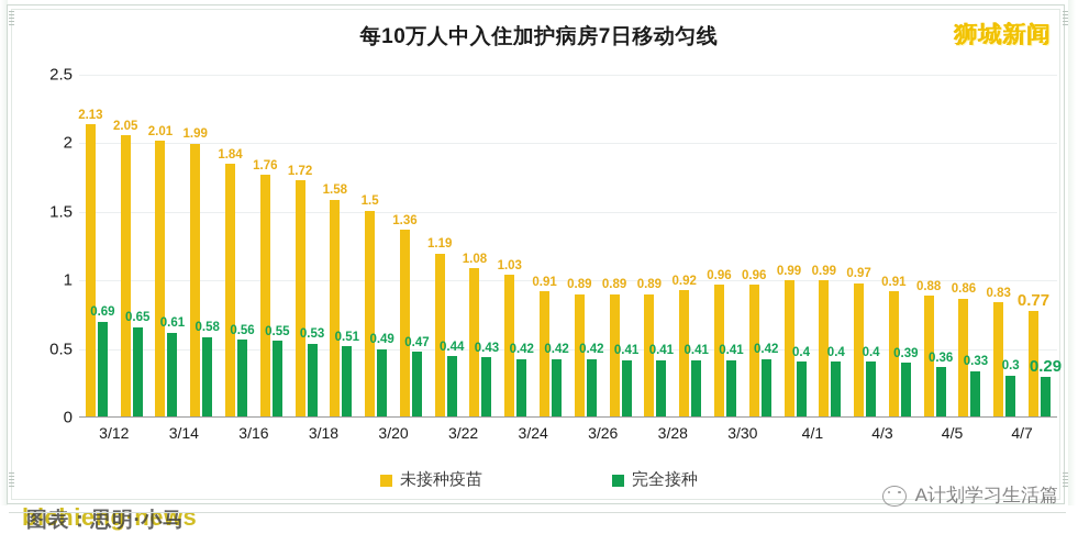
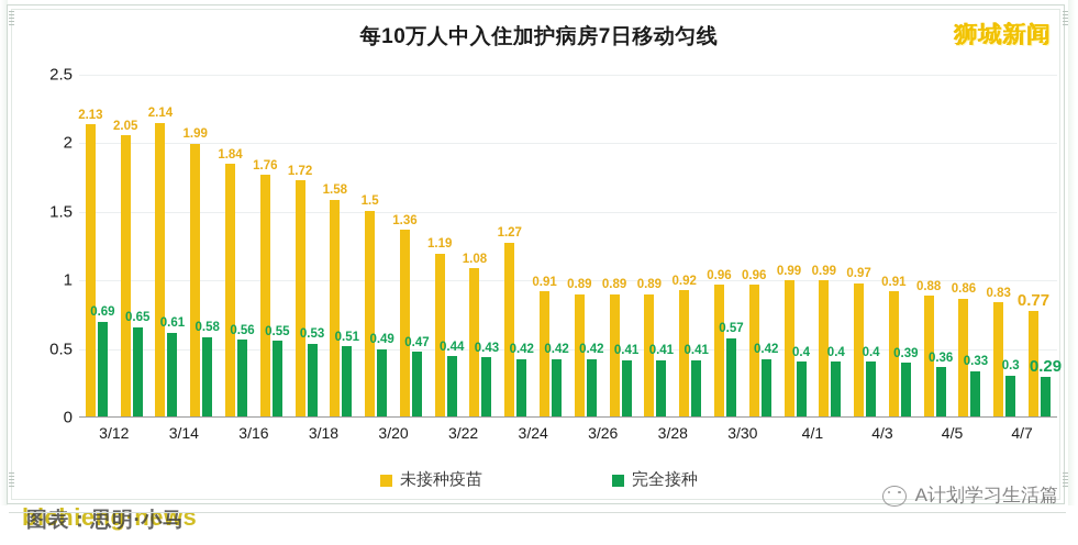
未接种疫苗/3/14: 2.01 -> 2.14
未接种疫苗/3/24: 1.03 -> 1.27
完全接种/3/30: 0.41 -> 0.57
